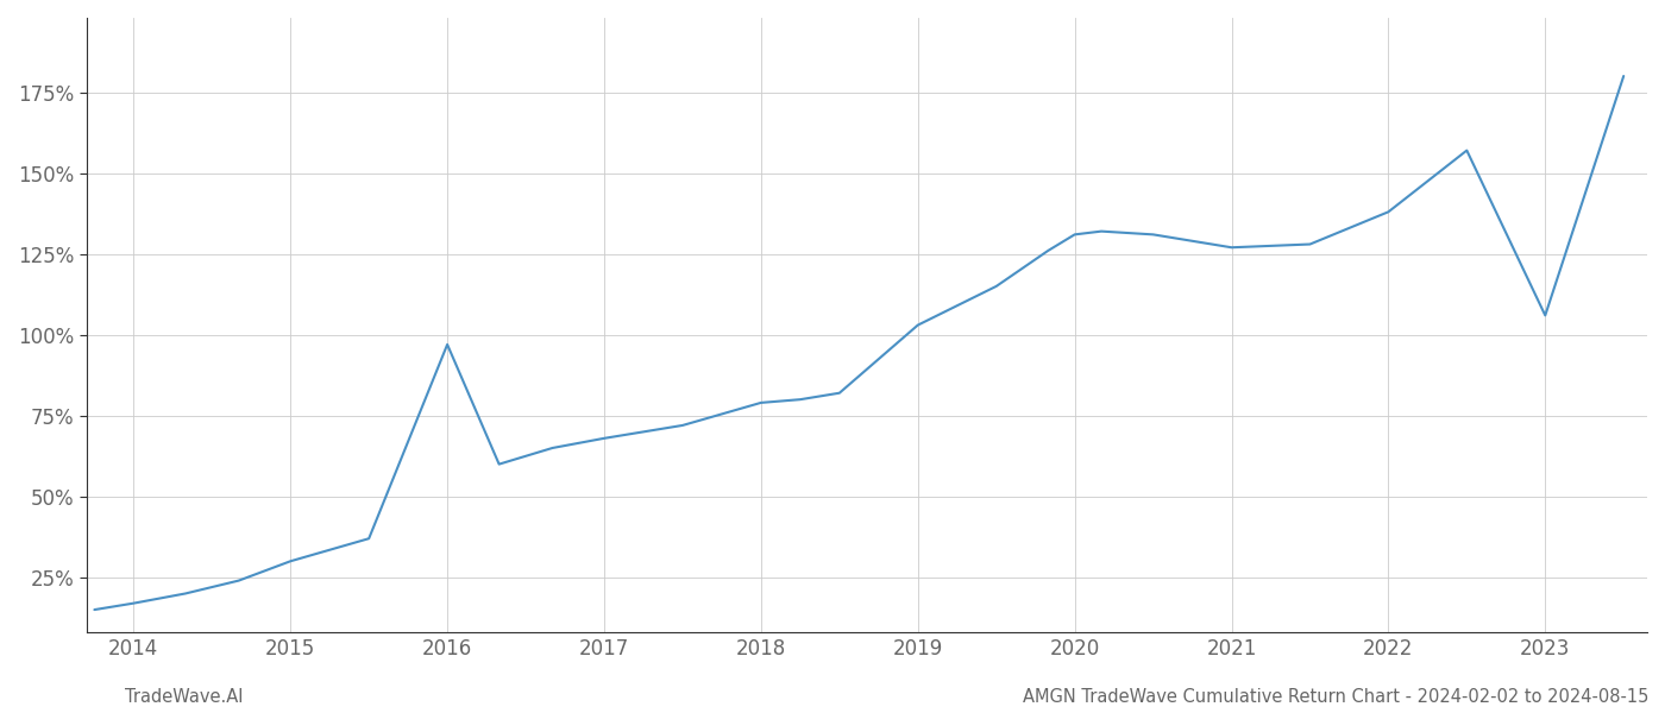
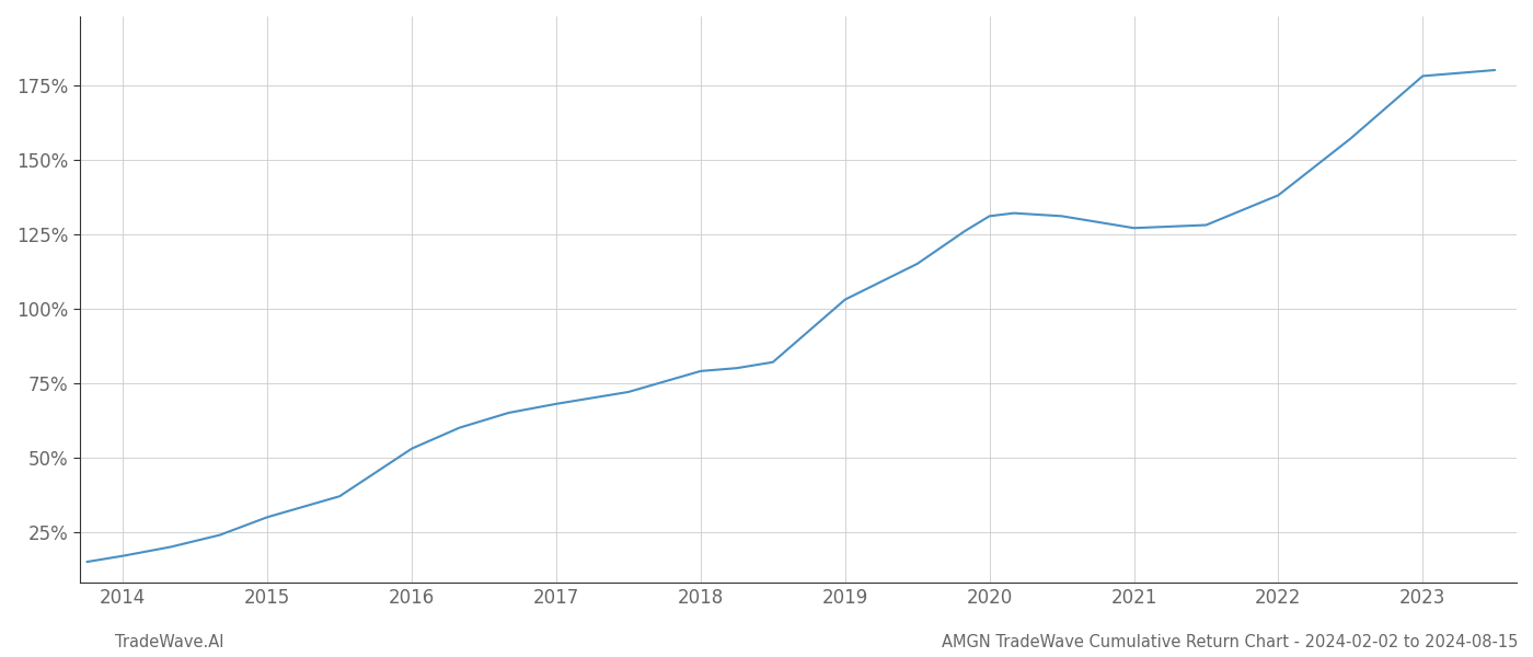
2016: 97% -> 53%
2023: 106% -> 178%
